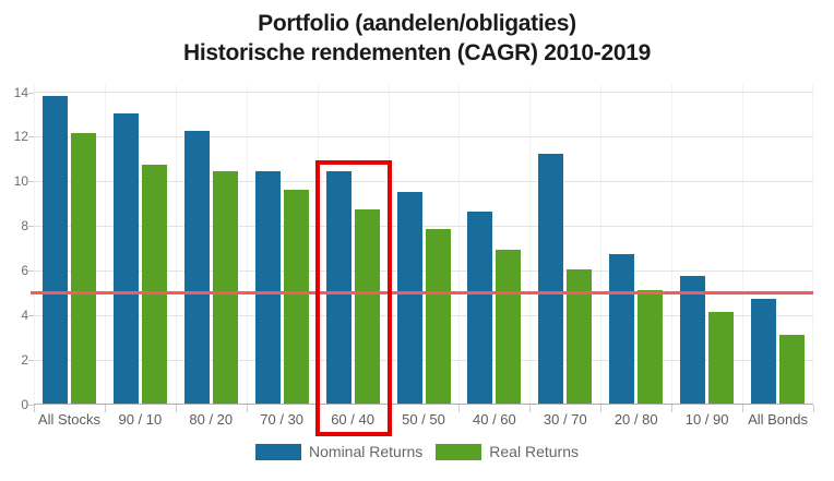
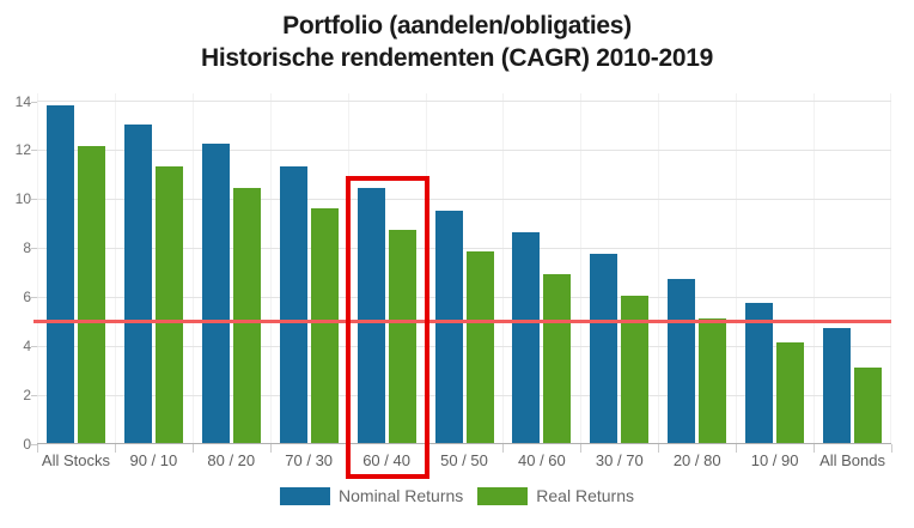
Real Returns/90 / 10: 10.7 -> 11.3
Nominal Returns/70 / 30: 10.4 -> 11.3
Nominal Returns/30 / 70: 11.2 -> 7.7
